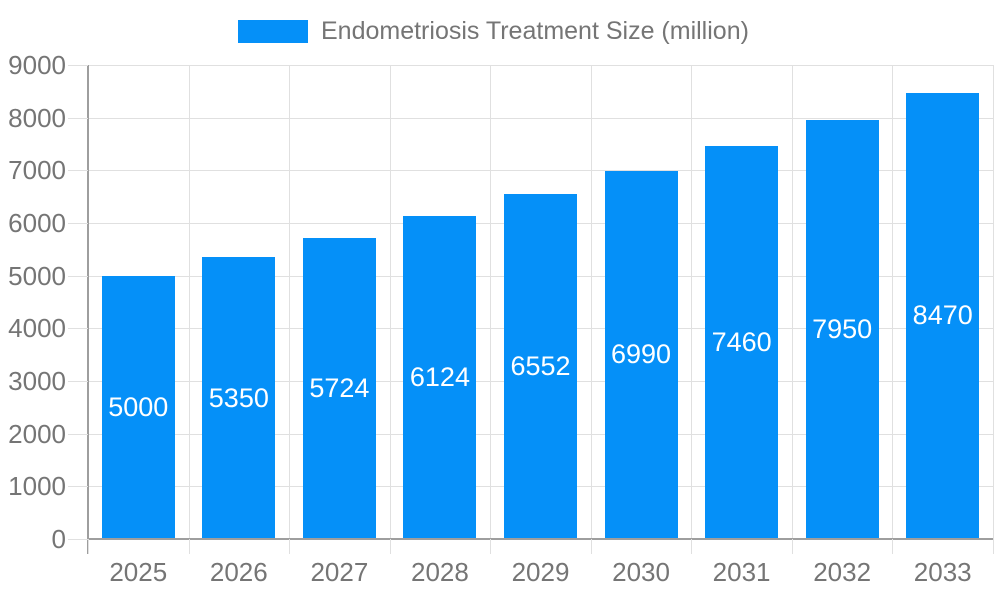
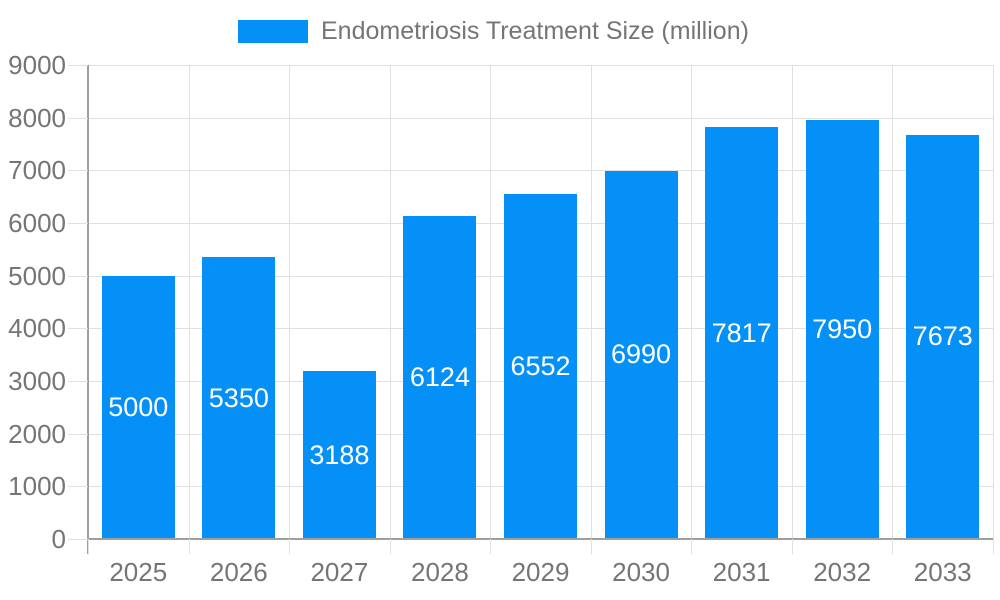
2027: 5724 -> 3188
2031: 7460 -> 7817
2033: 8470 -> 7673
